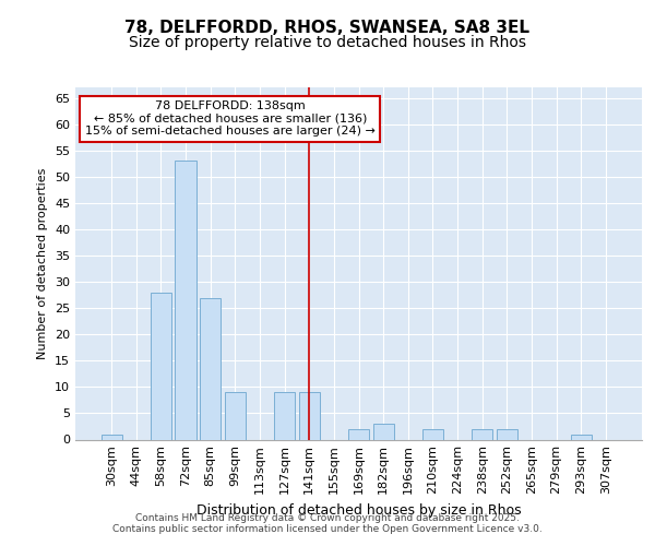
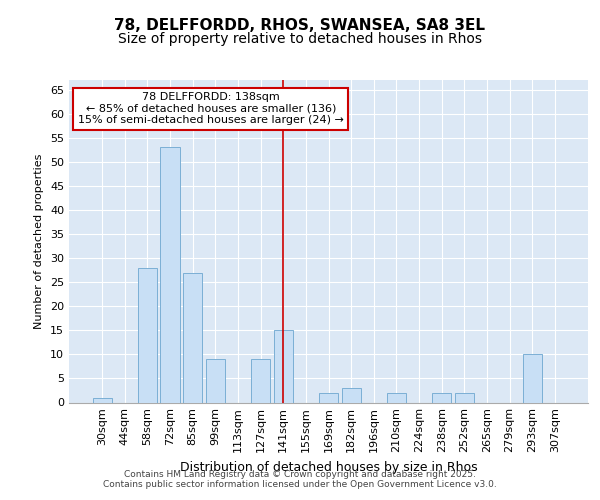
141sqm: 9 -> 15
293sqm: 1 -> 10
